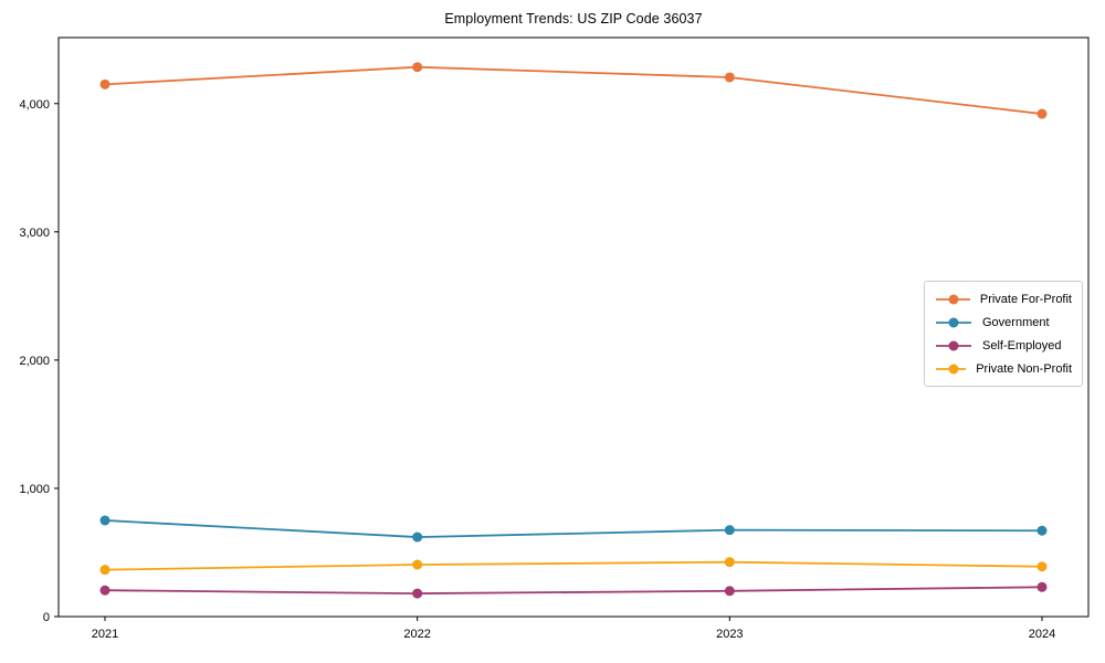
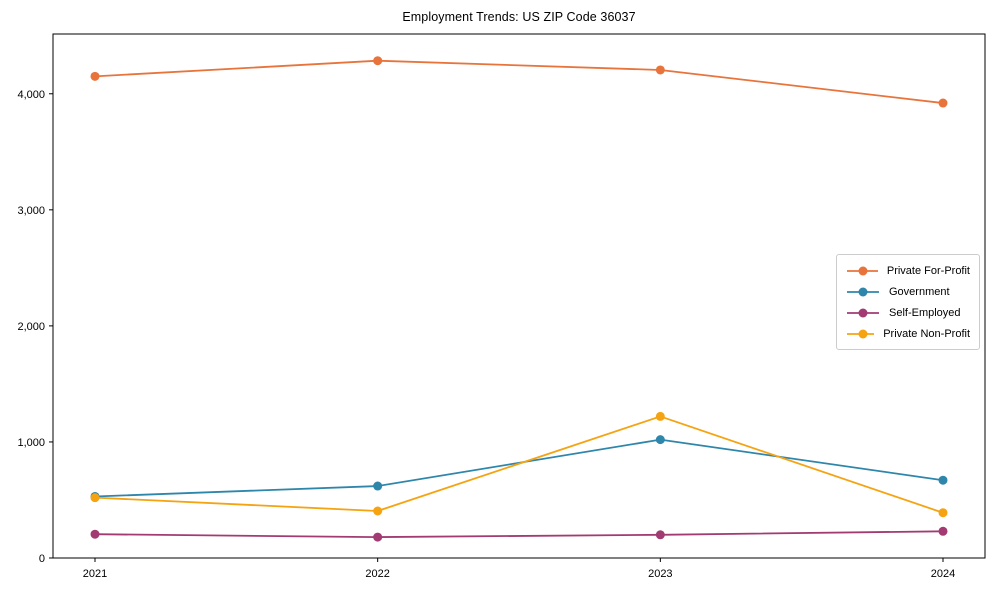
Government/2021: 750 -> 530
Private Non-Profit/2021: 360 -> 520
Government/2023: 680 -> 1020
Private Non-Profit/2023: 420 -> 1220
